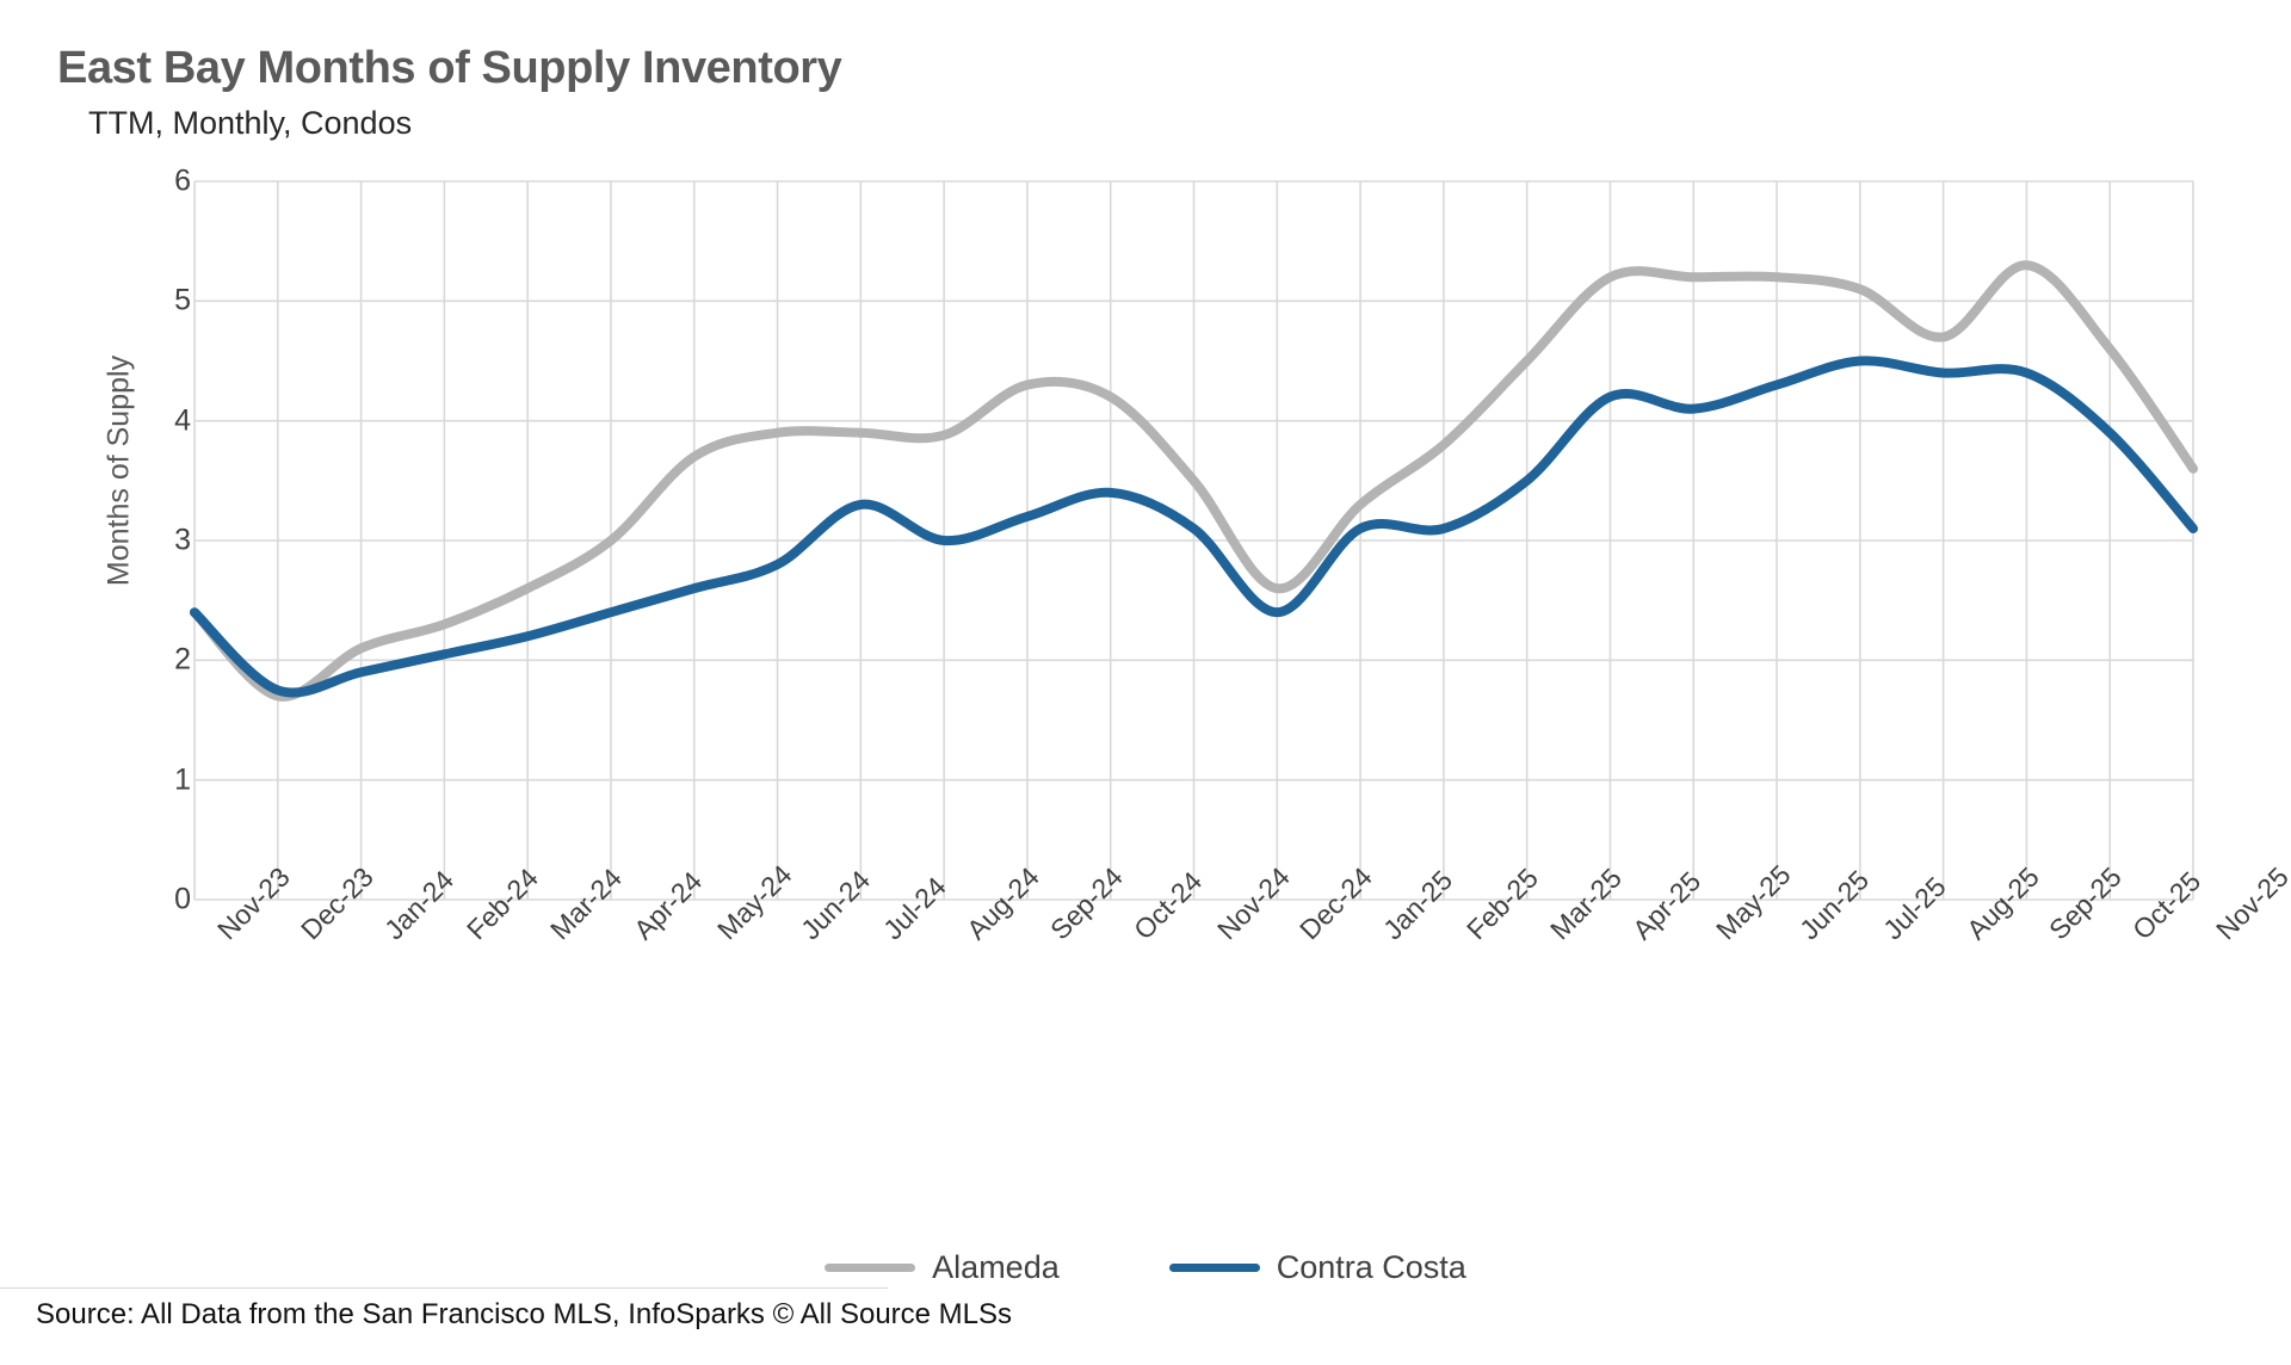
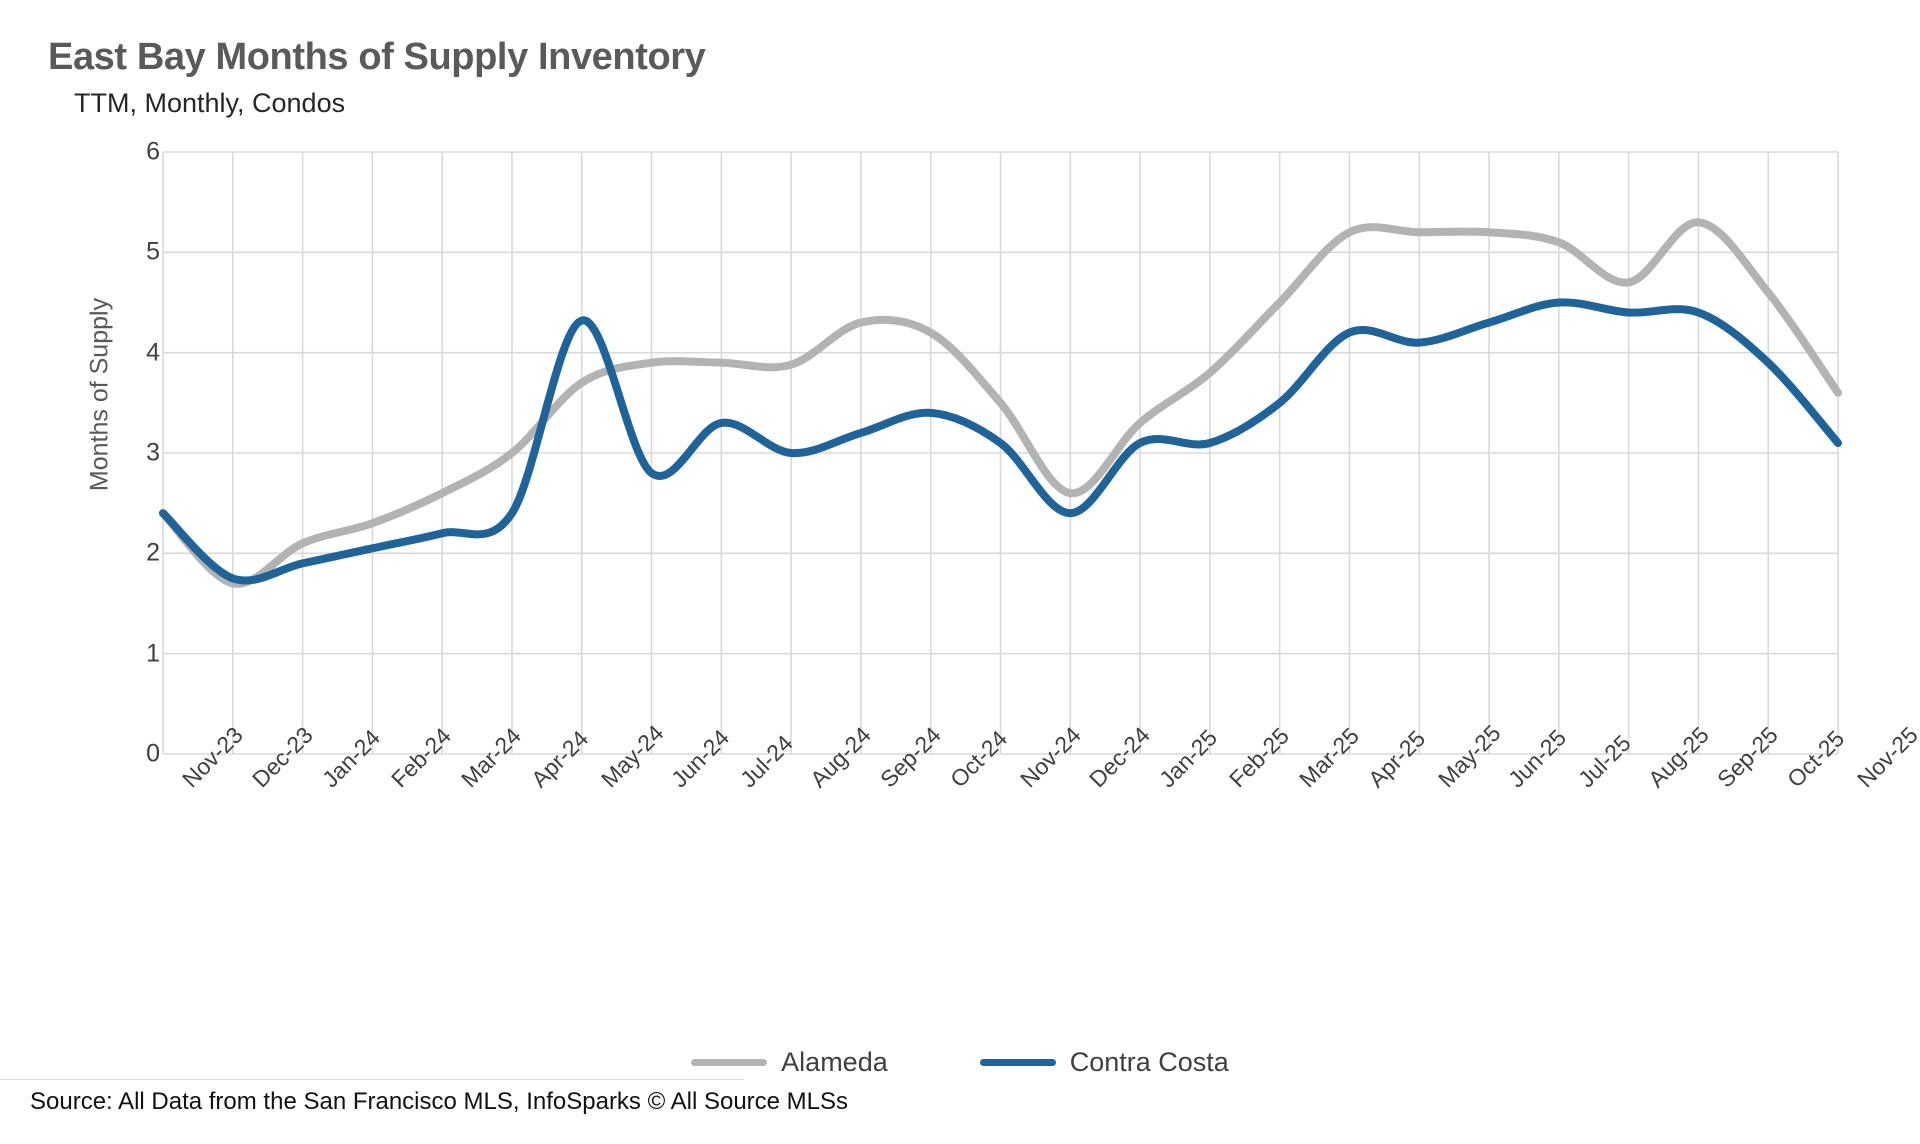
Contra Costa/May-24: 2.60 -> 4.32
